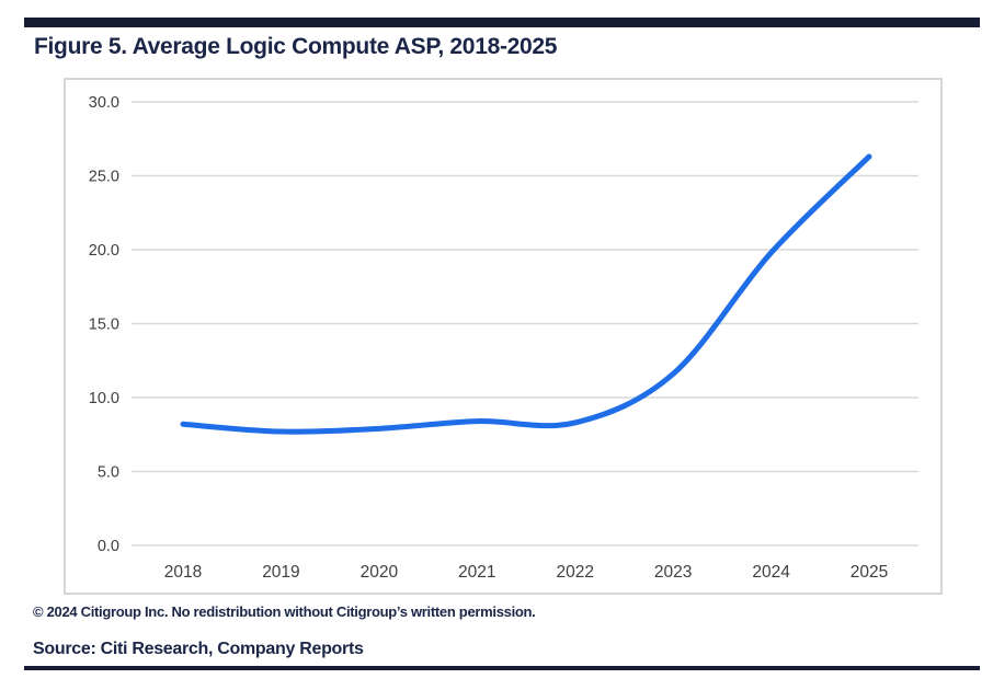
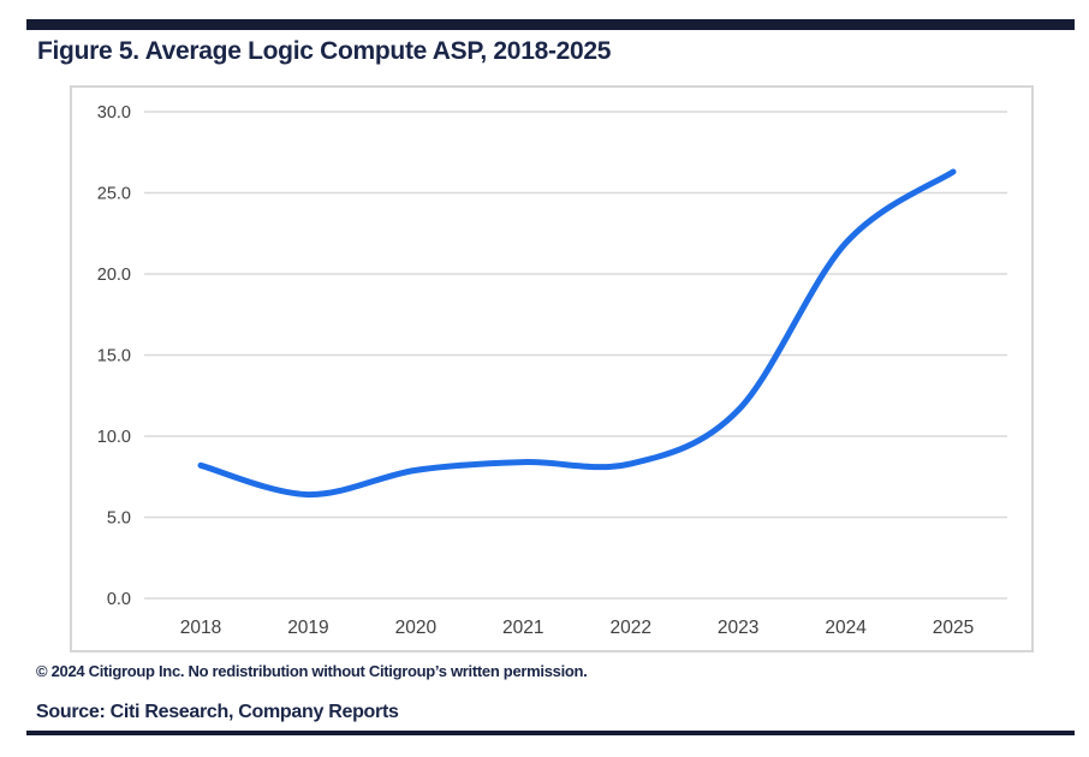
2019: 7.7 -> 6.4
2024: 19.8 -> 21.9
